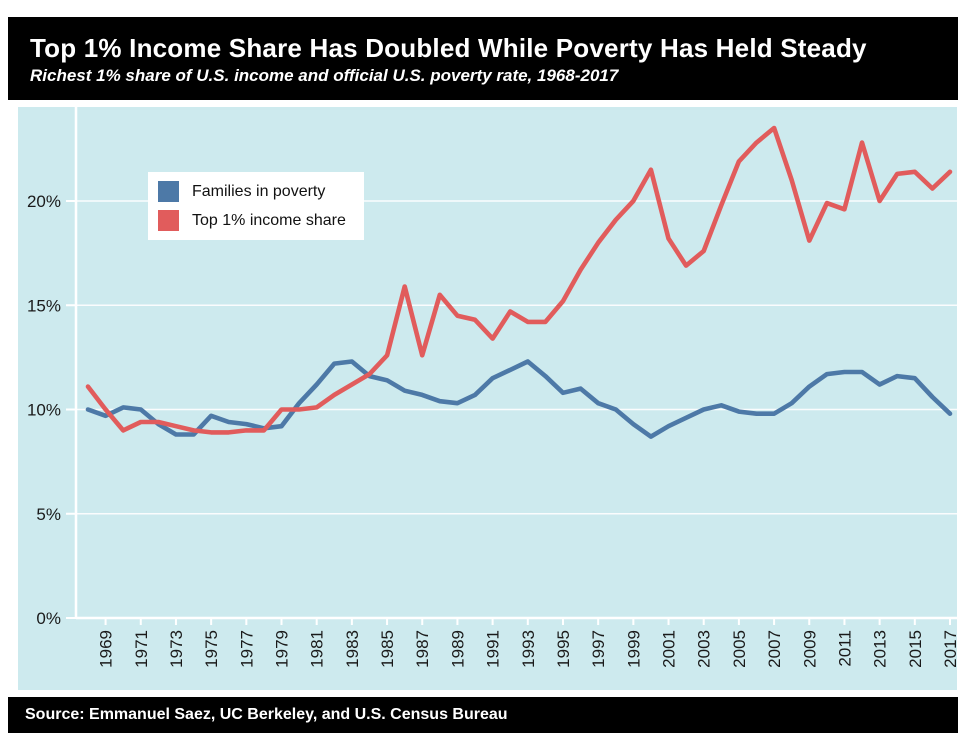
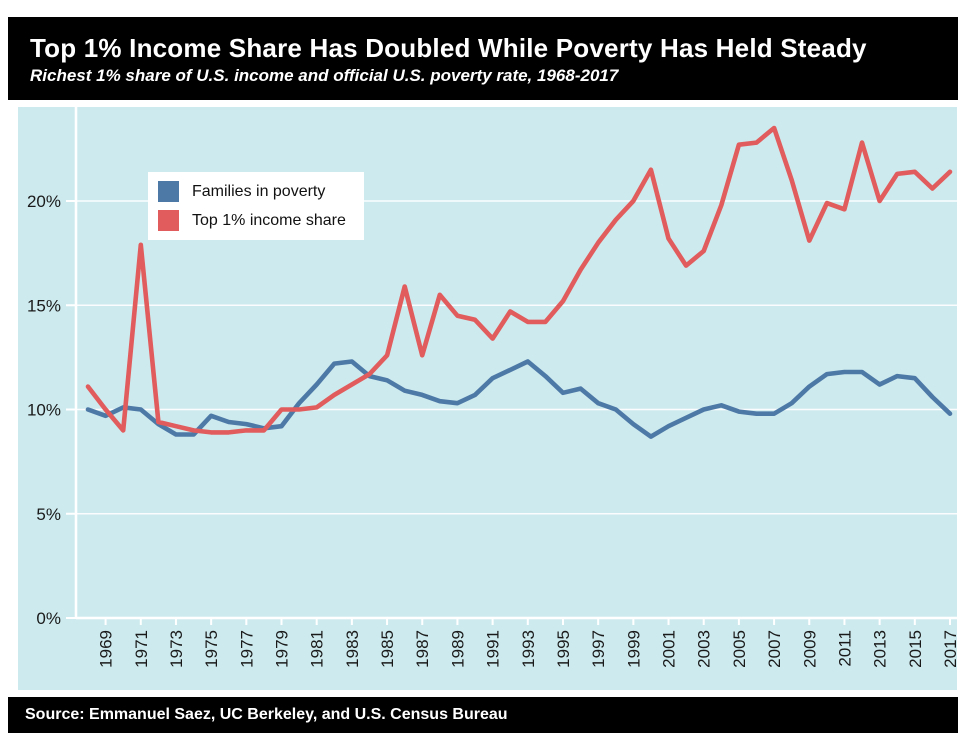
Top 1% income share/1971: 9.4% -> 17.9%
Top 1% income share/2005: 21.9% -> 22.7%
